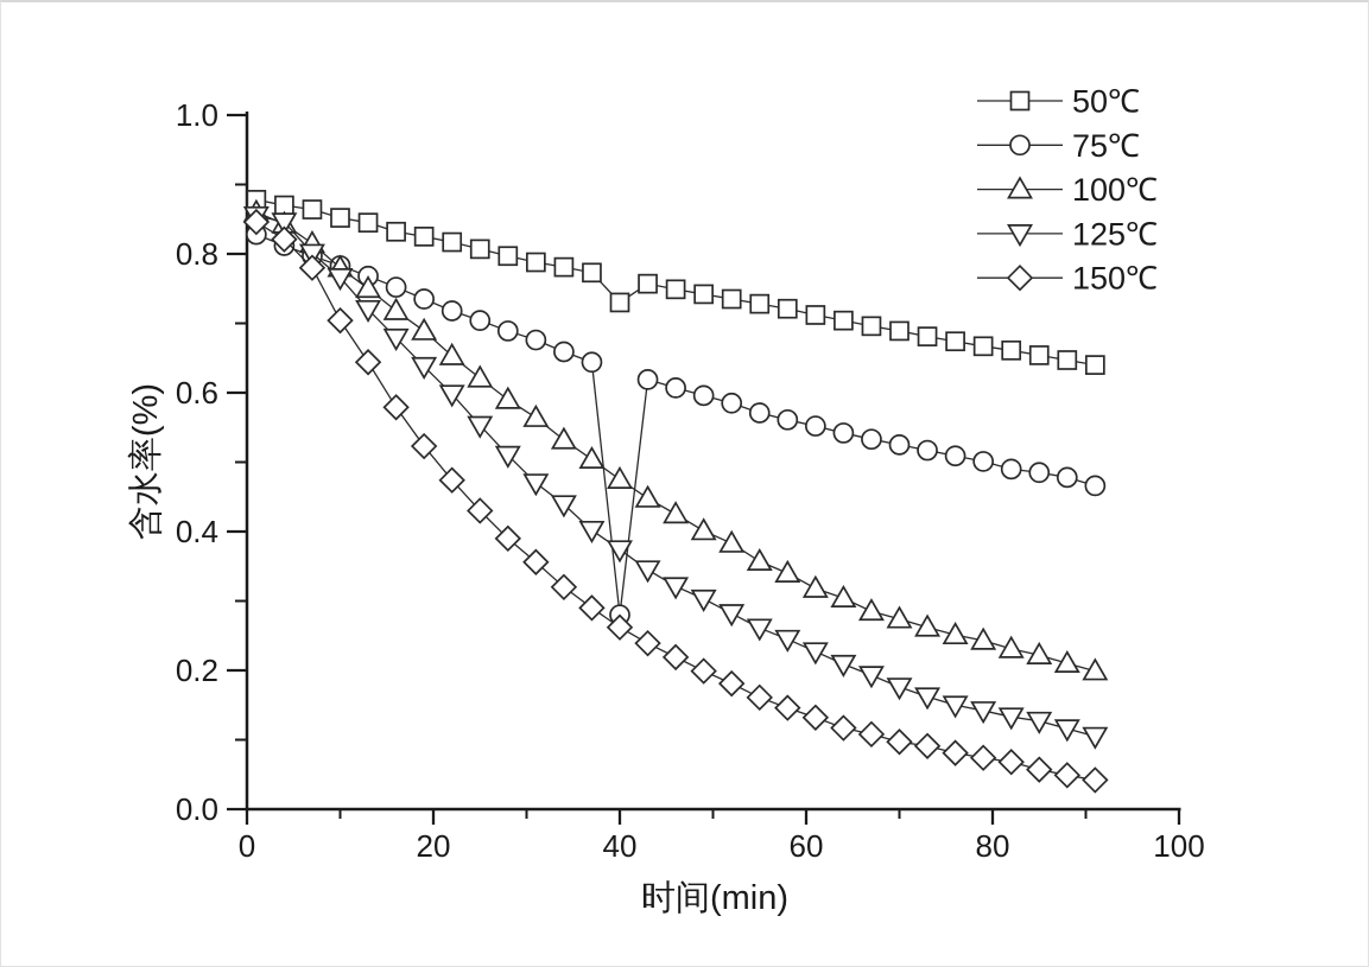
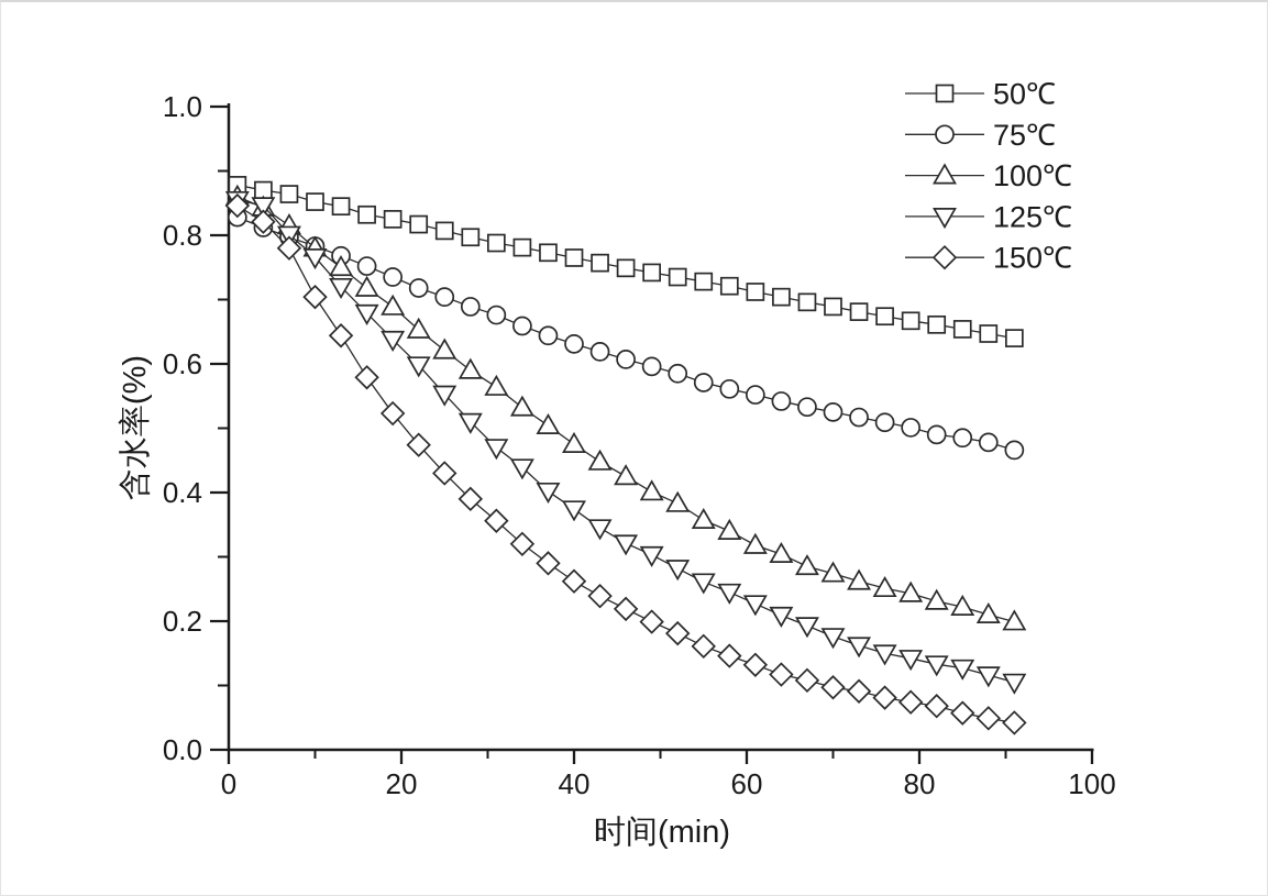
50℃/40: 0.73 -> 0.77
75℃/40: 0.28 -> 0.63
